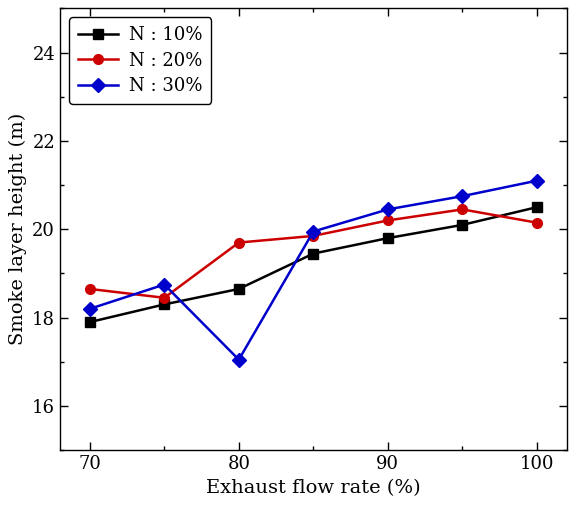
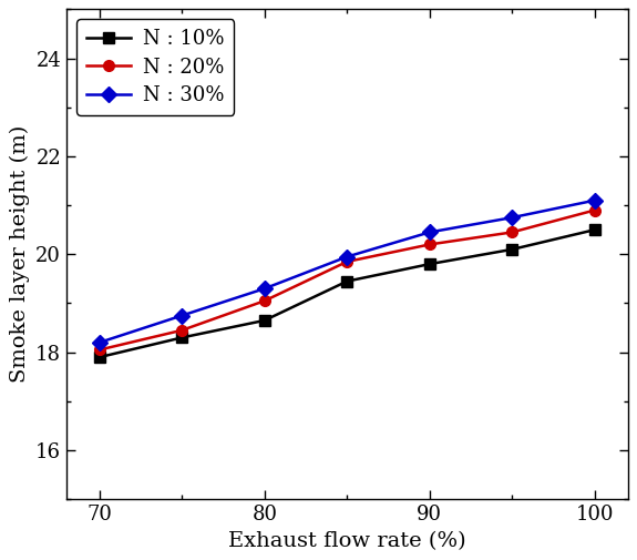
N : 20%/70: 18.65 -> 18.05
N : 20%/80: 19.70 -> 19.05
N : 30%/80: 17.05 -> 19.30
N : 20%/100: 20.15 -> 20.90
